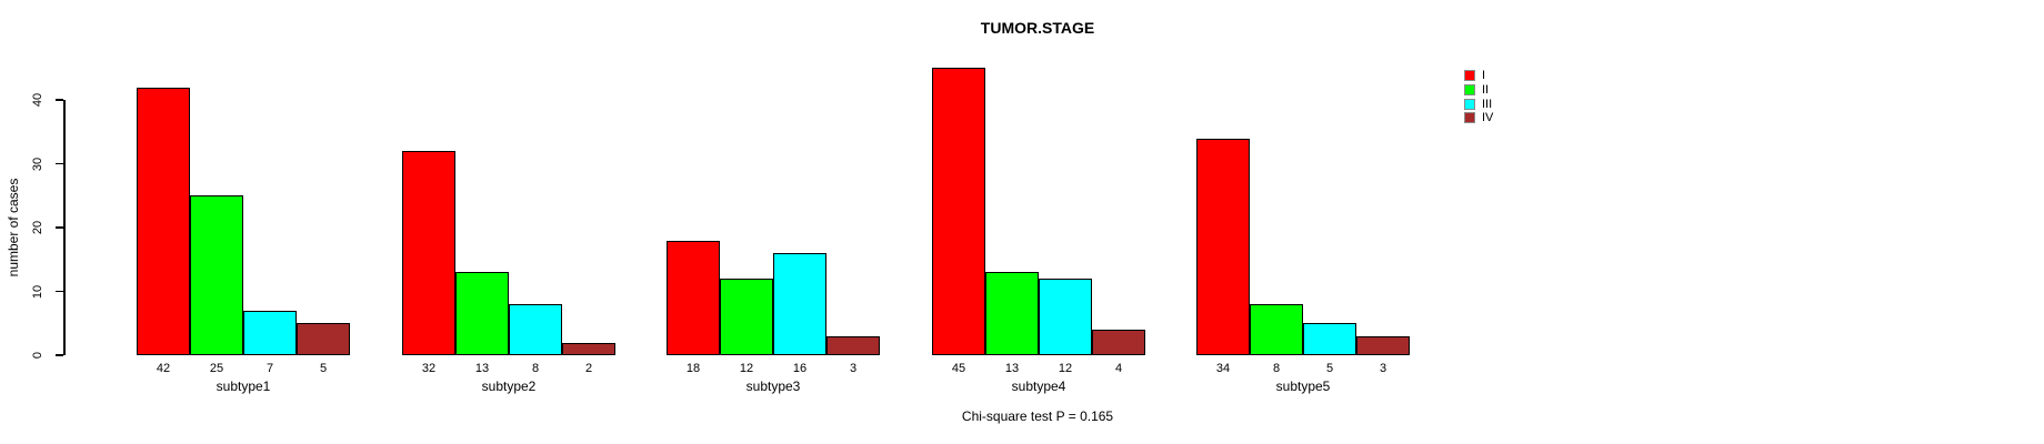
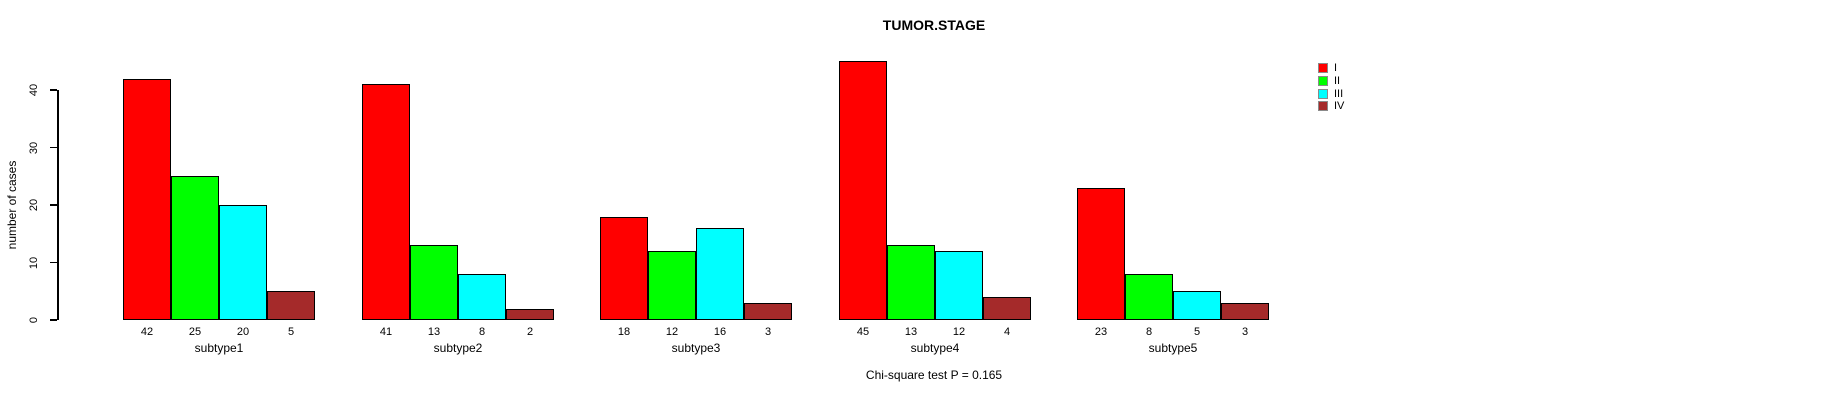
III/subtype1: 7 -> 20
I/subtype2: 32 -> 41
I/subtype5: 34 -> 23
